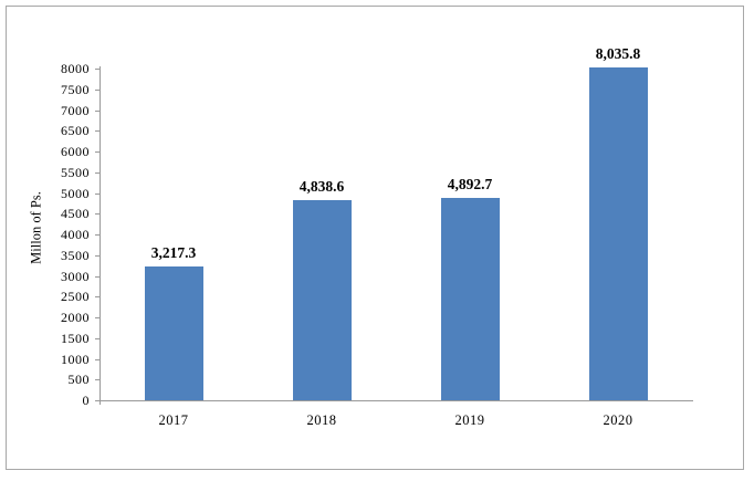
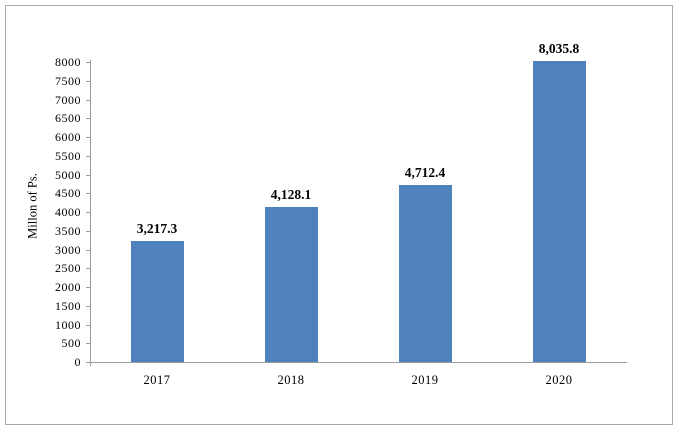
2018: 4,838.6 -> 4,128.1
2019: 4,892.7 -> 4,712.4
